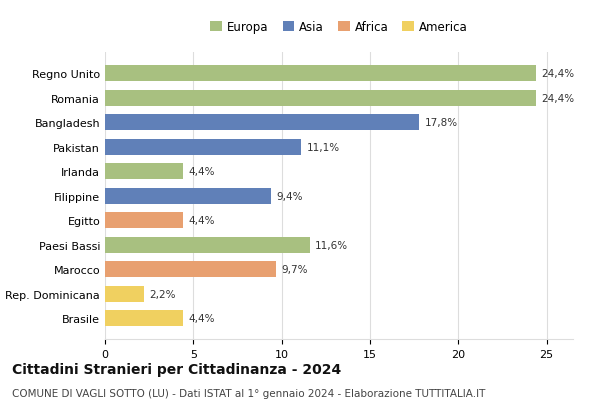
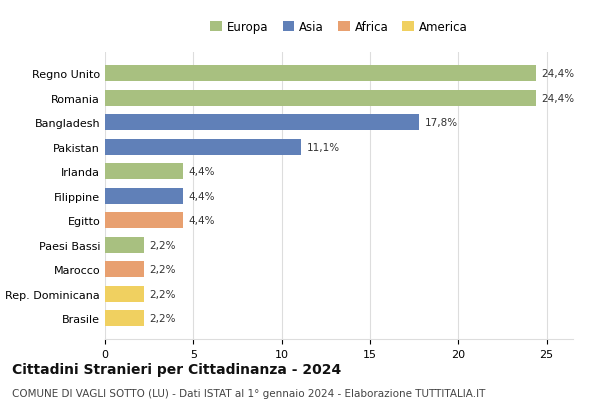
Filippine: 9,4% -> 4,4%
Paesi Bassi: 11,6% -> 2,2%
Marocco: 9,7% -> 2,2%
Brasile: 4,4% -> 2,2%
